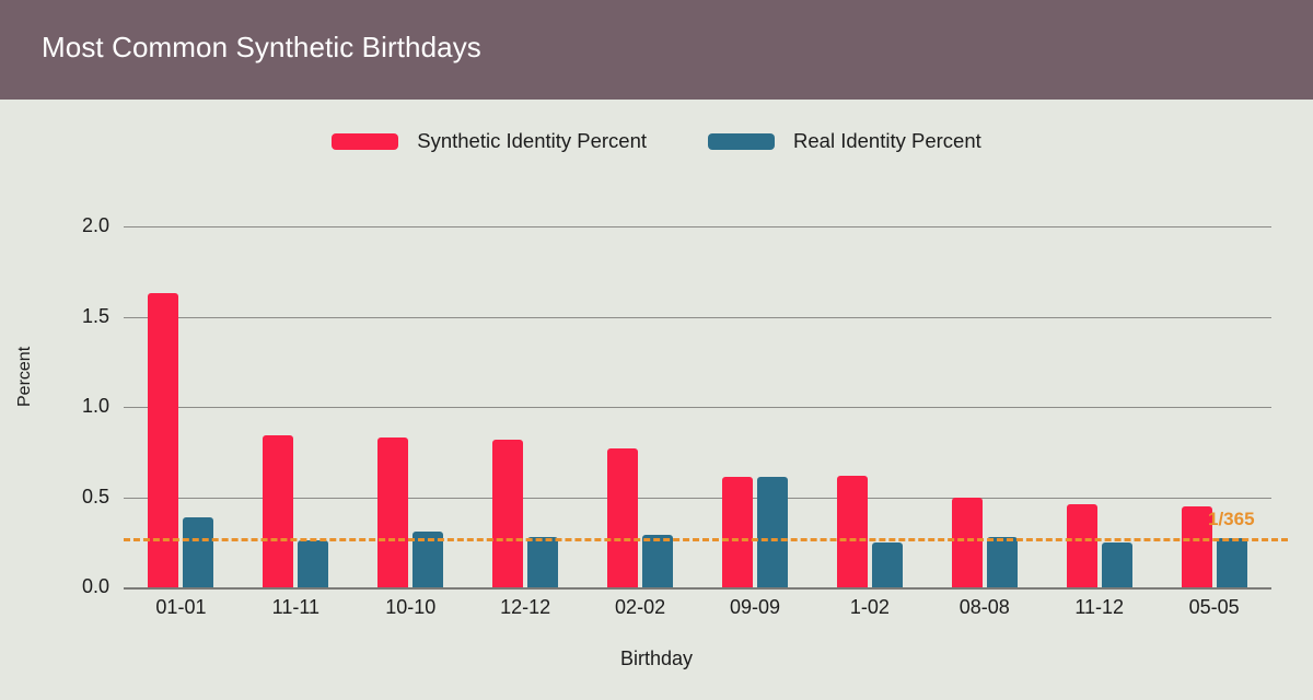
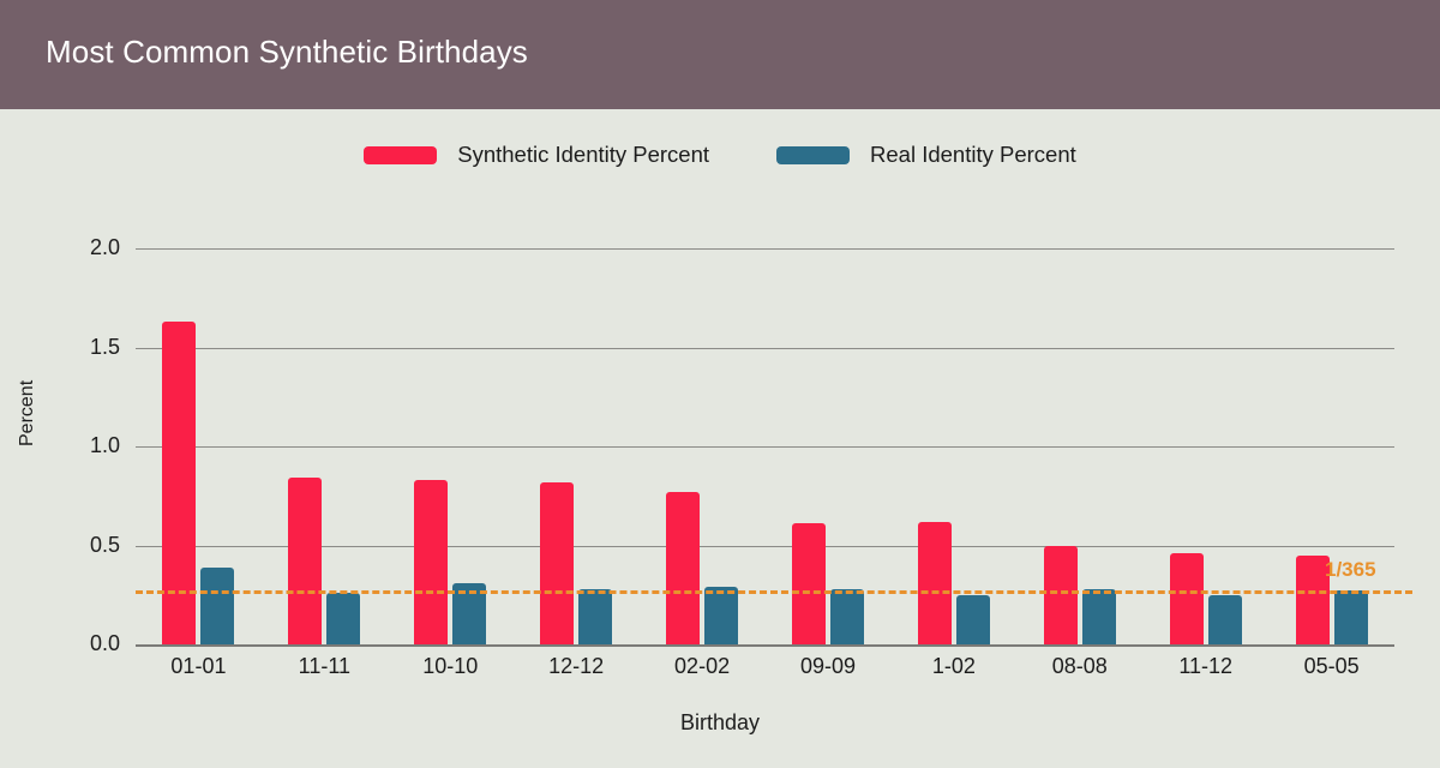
Real Identity Percent/09-09: 0.61 -> 0.28
